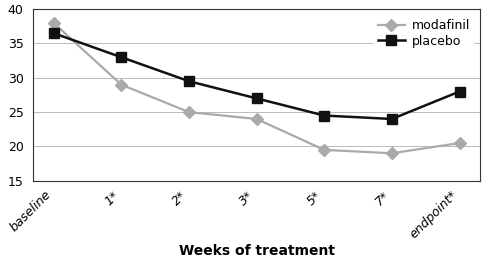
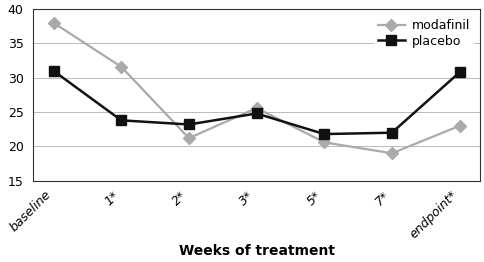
placebo/baseline: 36.5 -> 31.0
modafinil/1*: 29.0 -> 31.6
placebo/1*: 33.0 -> 23.8
modafinil/2*: 25.0 -> 21.2
placebo/2*: 29.5 -> 23.2
modafinil/3*: 24.0 -> 25.6
placebo/3*: 27.0 -> 24.8
modafinil/5*: 19.5 -> 20.6
placebo/5*: 24.5 -> 21.8
placebo/7*: 24.0 -> 22.0
modafinil/endpoint*: 20.5 -> 23.0
placebo/endpoint*: 28.0 -> 30.8
